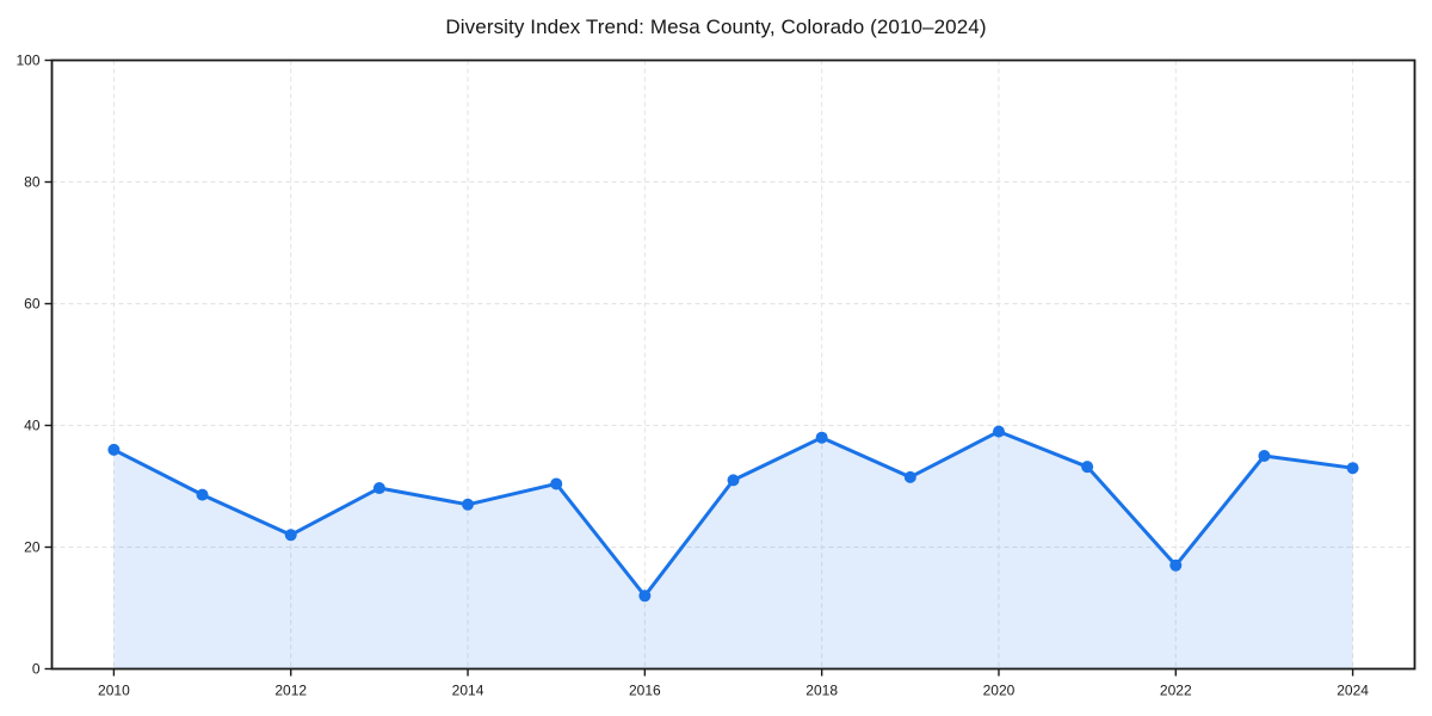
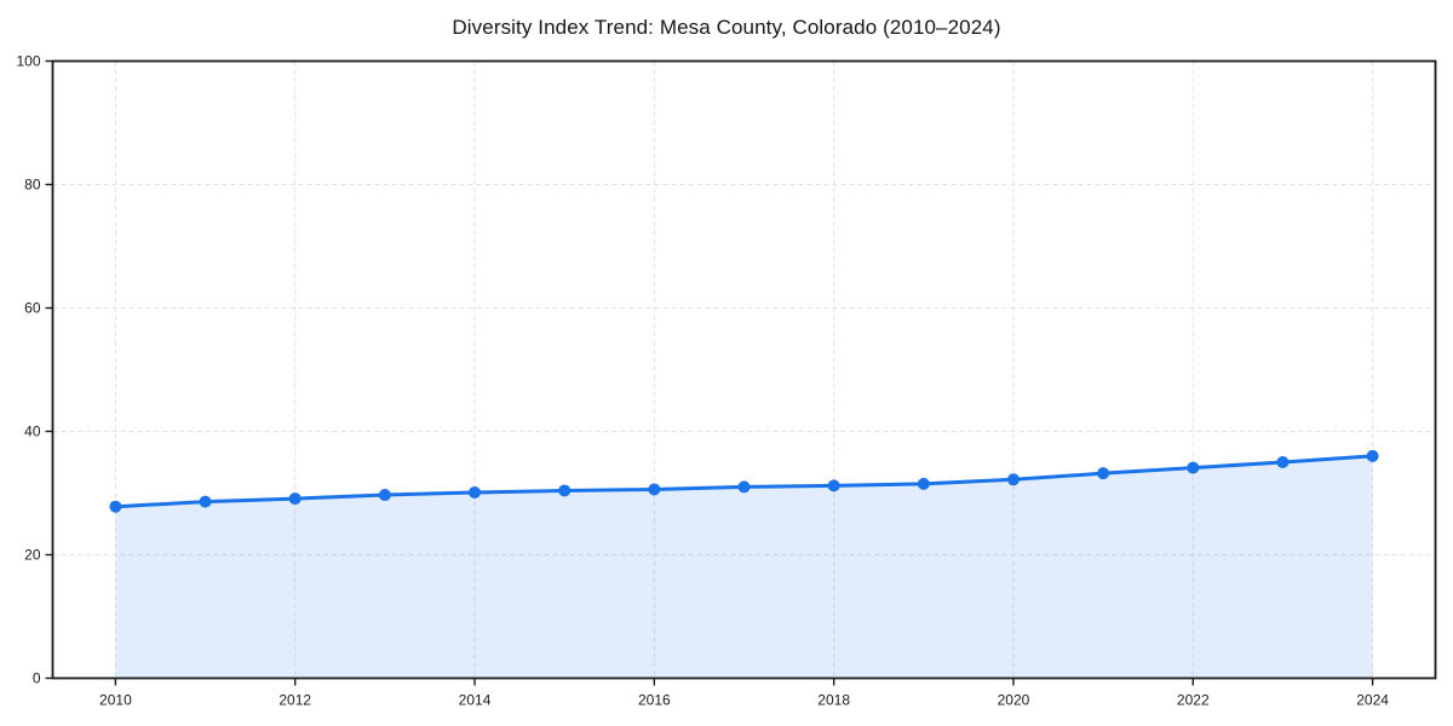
2010: 36 -> 28
2012: 22 -> 29
2014: 27 -> 30
2016: 12 -> 31
2018: 38 -> 31
2020: 39 -> 32
2022: 17 -> 34
2024: 33 -> 36
